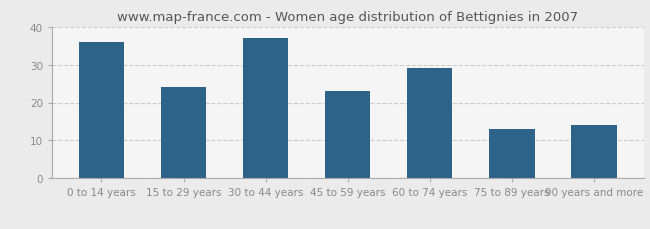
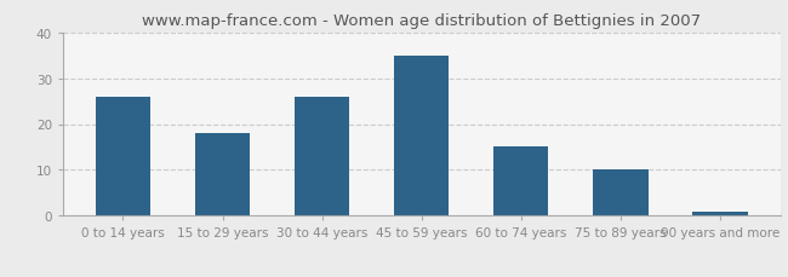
0 to 14 years: 36 -> 26
15 to 29 years: 24 -> 18
30 to 44 years: 37 -> 26
45 to 59 years: 23 -> 35
60 to 74 years: 29 -> 15
75 to 89 years: 13 -> 10
90 years and more: 14 -> 1
